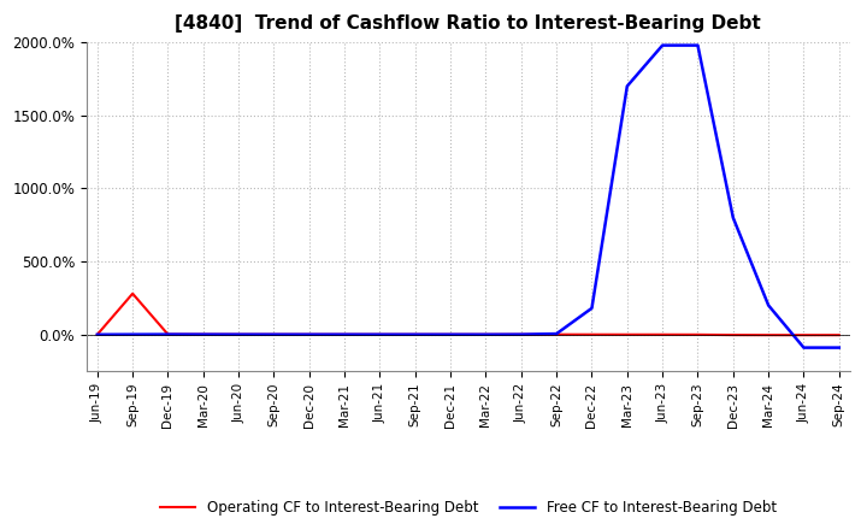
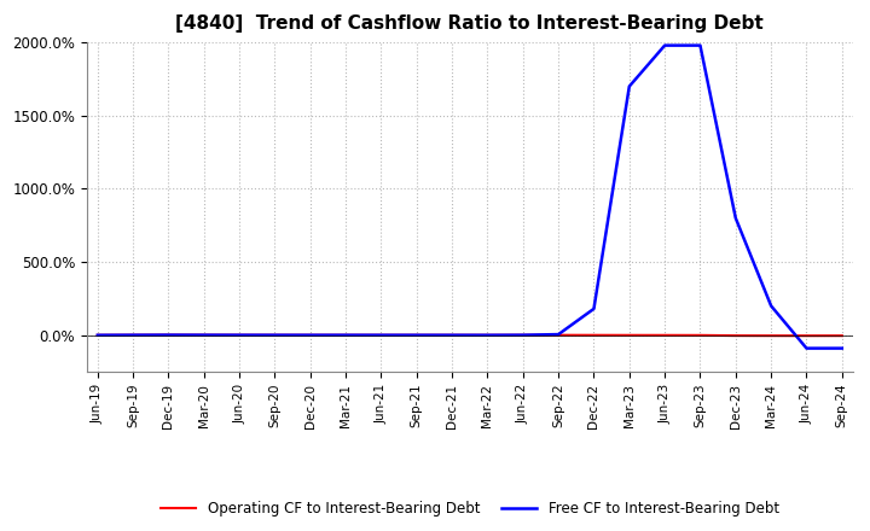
Operating CF to Interest-Bearing Debt/Sep-19: 280% -> 0%
